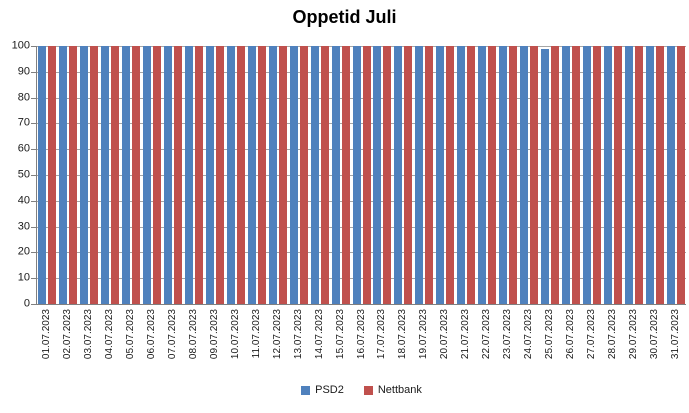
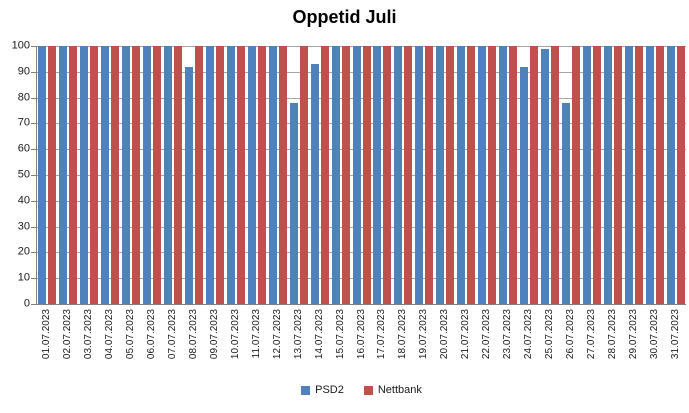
PSD2/08.07.2023: 100 -> 92
PSD2/13.07.2023: 100 -> 78
PSD2/14.07.2023: 100 -> 93
PSD2/24.07.2023: 100 -> 92
PSD2/26.07.2023: 100 -> 78
